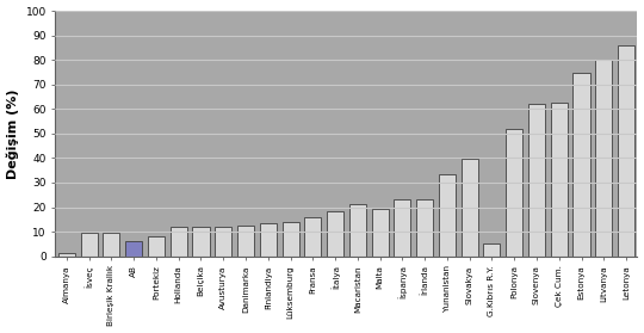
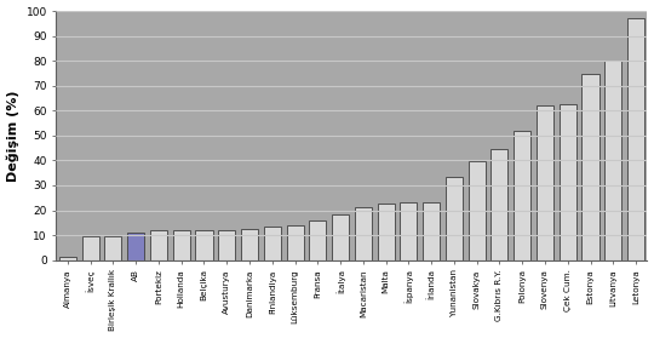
AB: 6.0 -> 11.0
Portekiz: 8.0 -> 12.0
Malta: 19.5 -> 22.5
G.Kıbrıs R.Y.: 5.0 -> 44.5
Letonya: 86.0 -> 97.0
